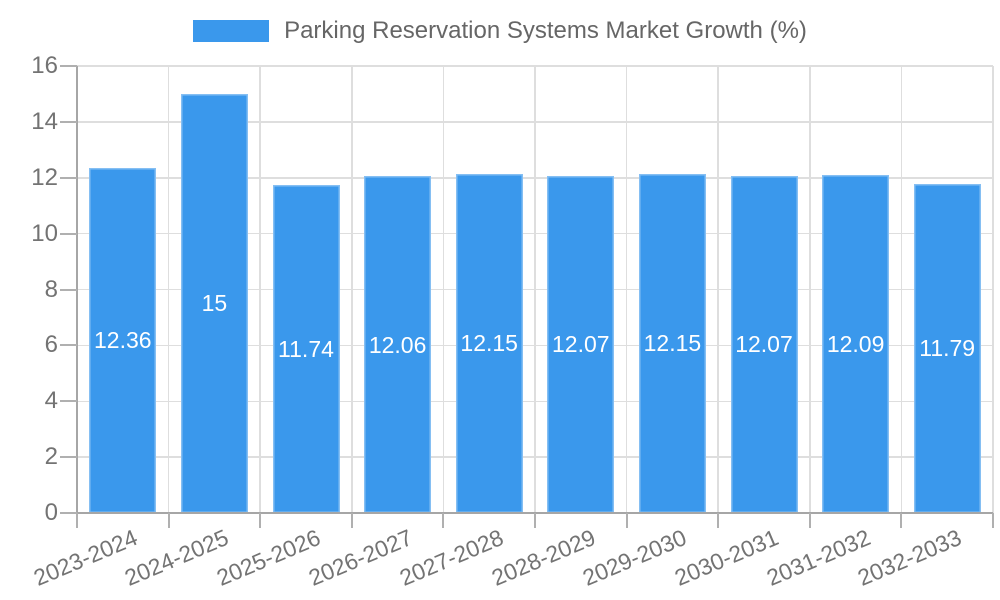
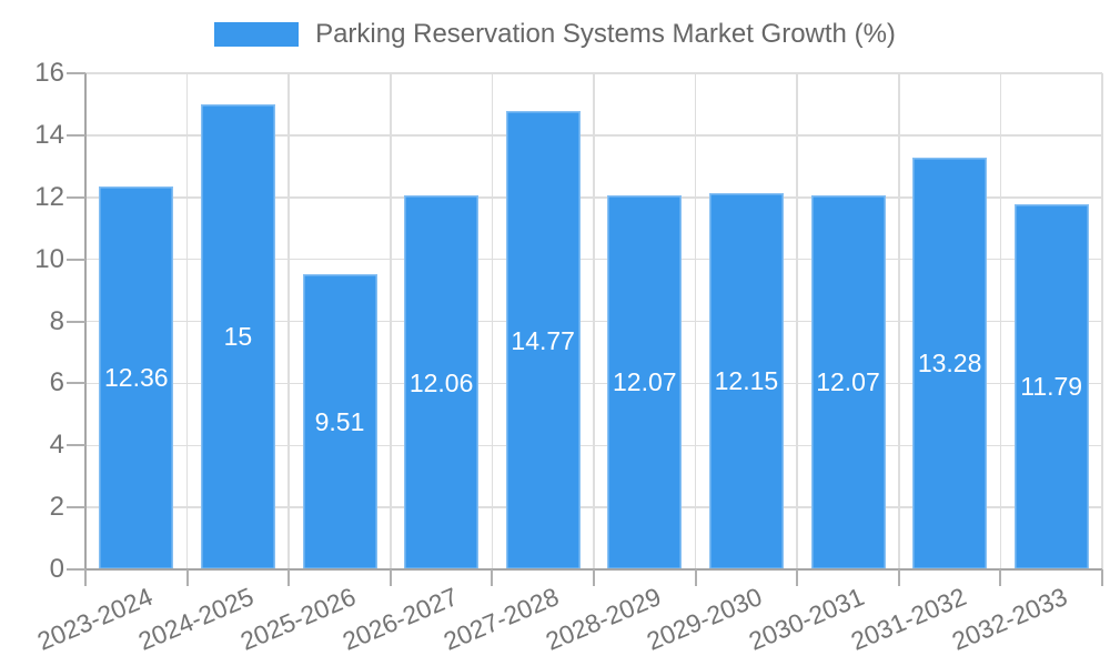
2025-2026: 11.74 -> 9.51
2027-2028: 12.15 -> 14.77
2031-2032: 12.09 -> 13.28
